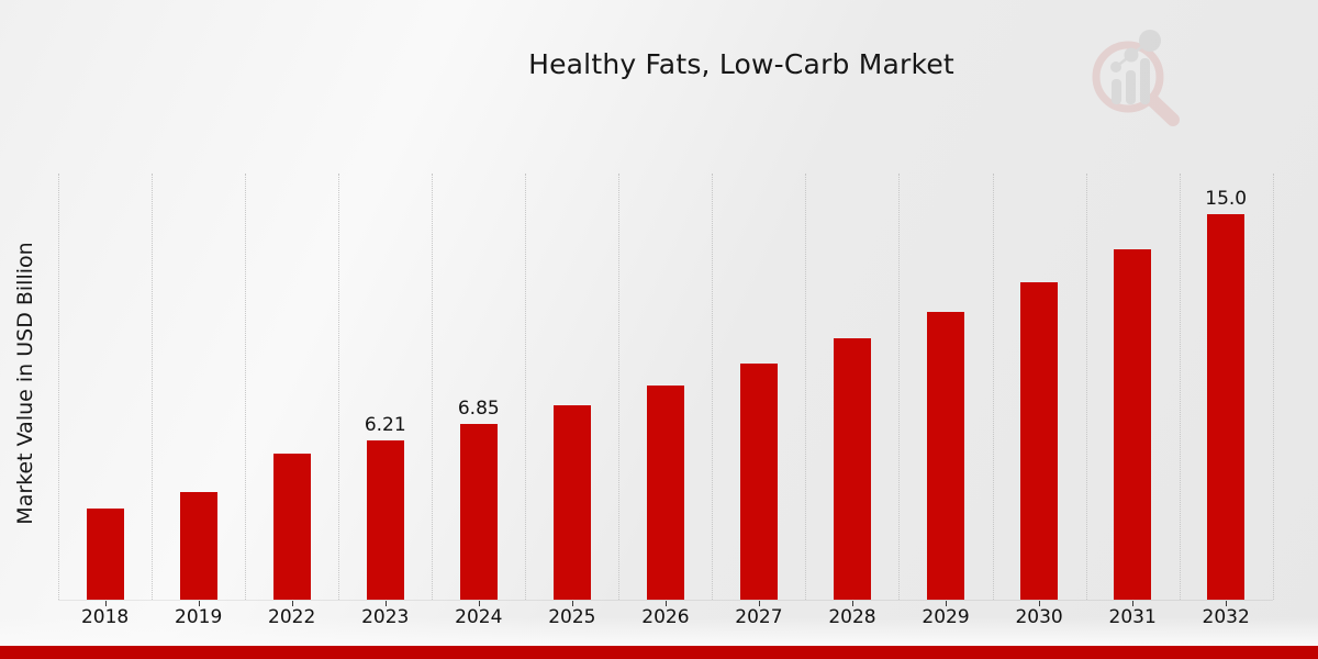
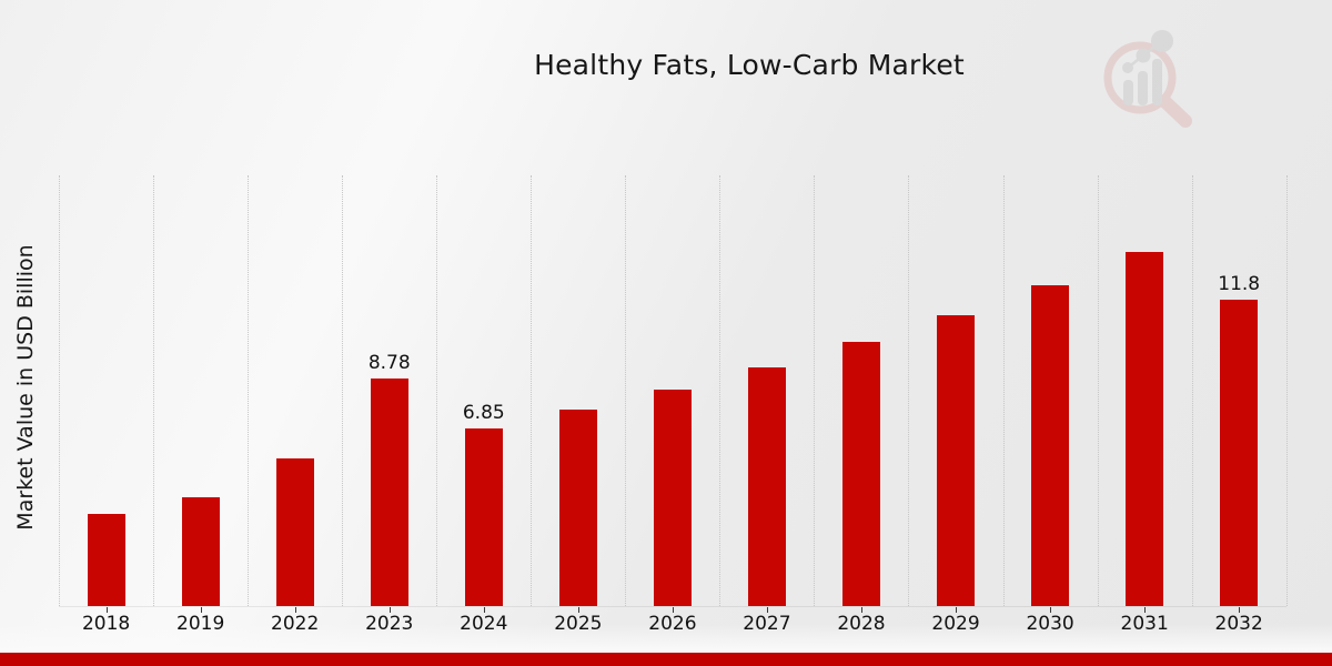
2023: 6.21 -> 8.78
2032: 15.0 -> 11.8
